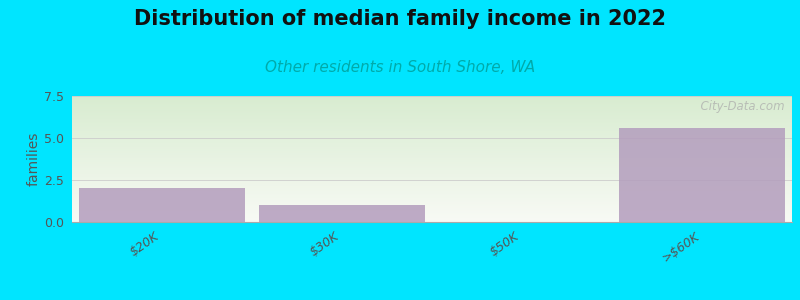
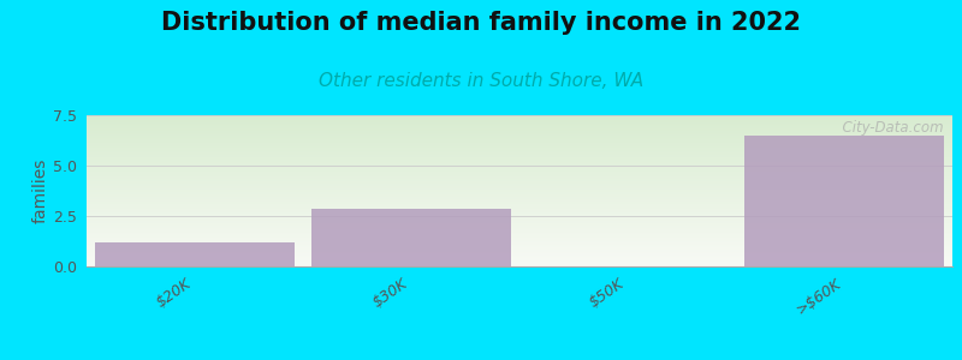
$20K: 2.0 -> 1.2
$30K: 1.0 -> 2.9
>$60K: 5.6 -> 6.5
